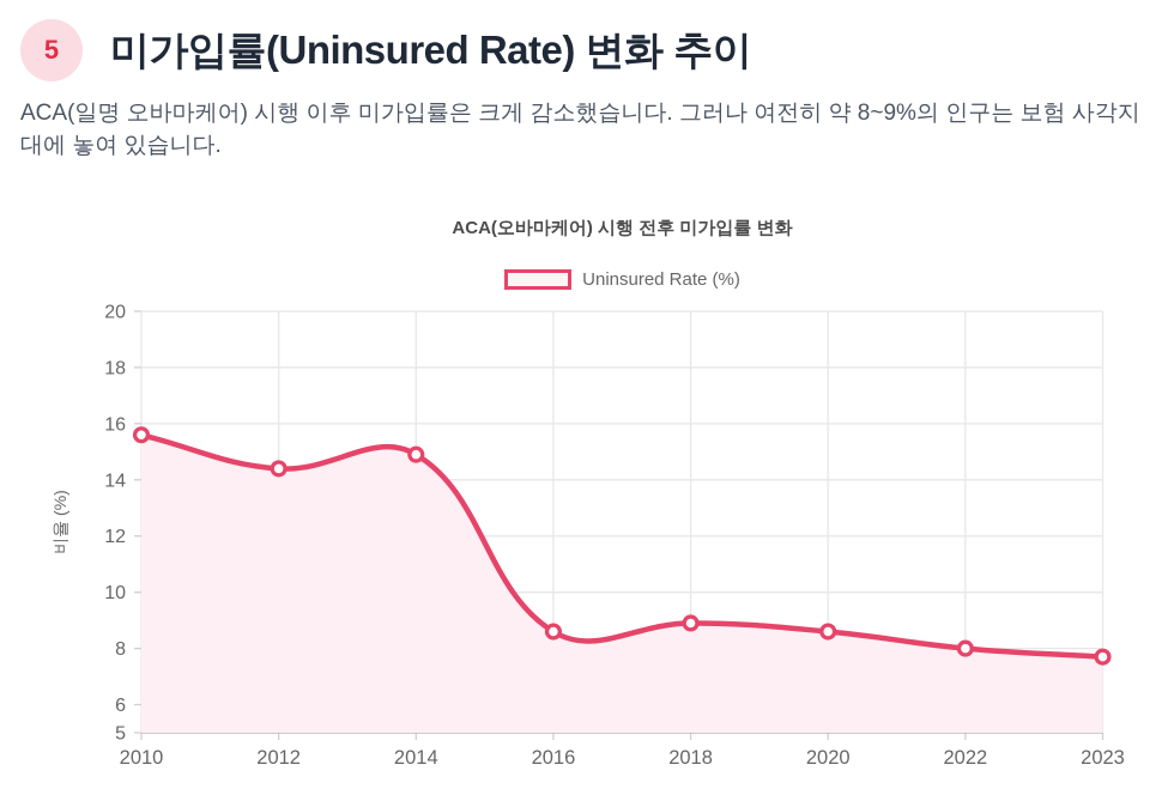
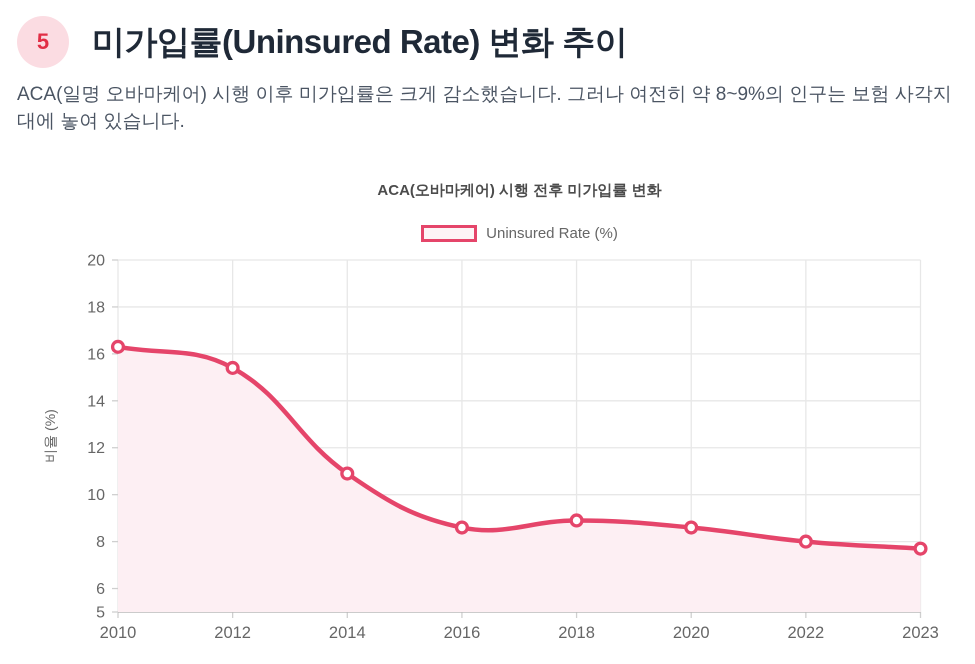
2010: 15.6 -> 16.3
2012: 14.4 -> 15.4
2014: 14.9 -> 10.9
